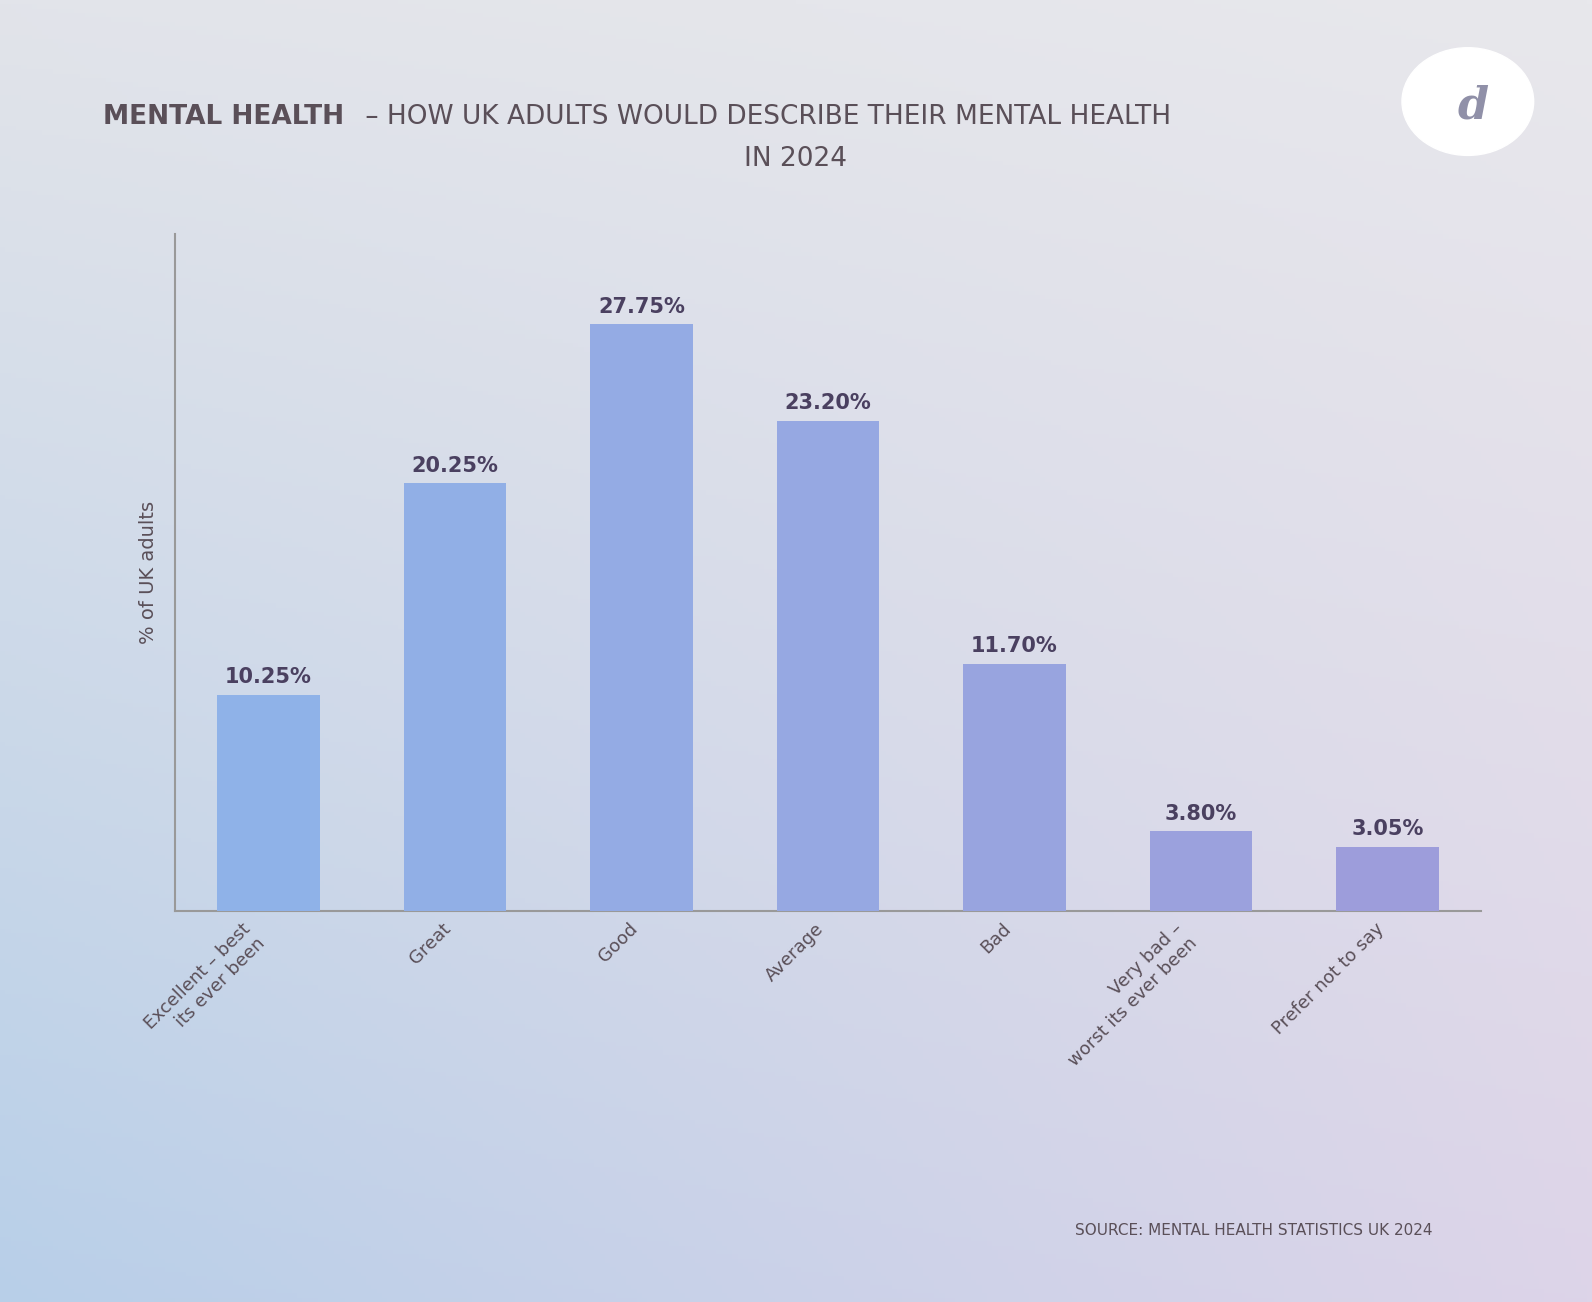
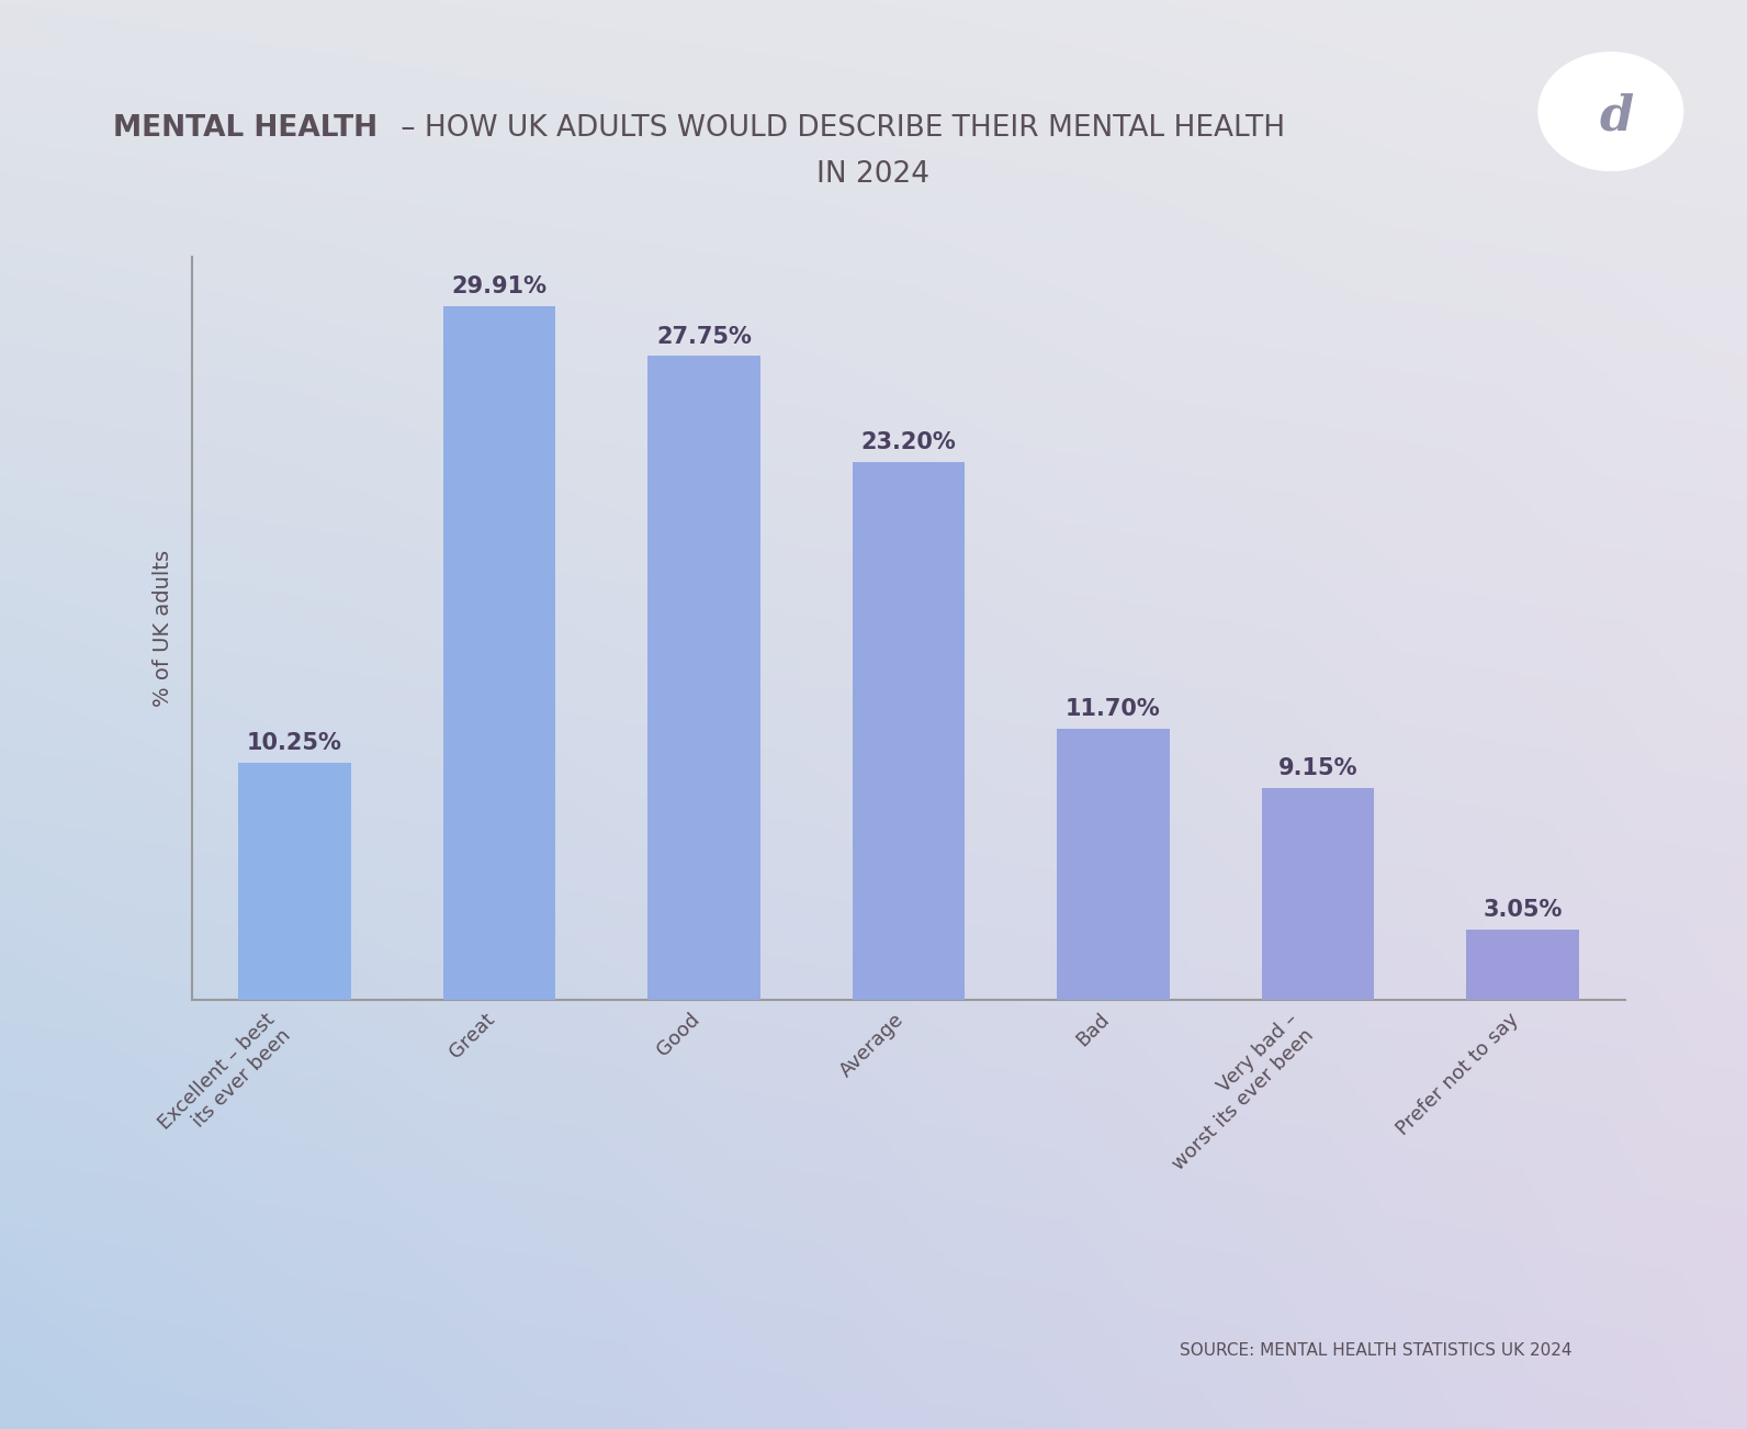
Great: 20.25% -> 29.91%
Very bad – worst its ever been: 3.80% -> 9.15%
